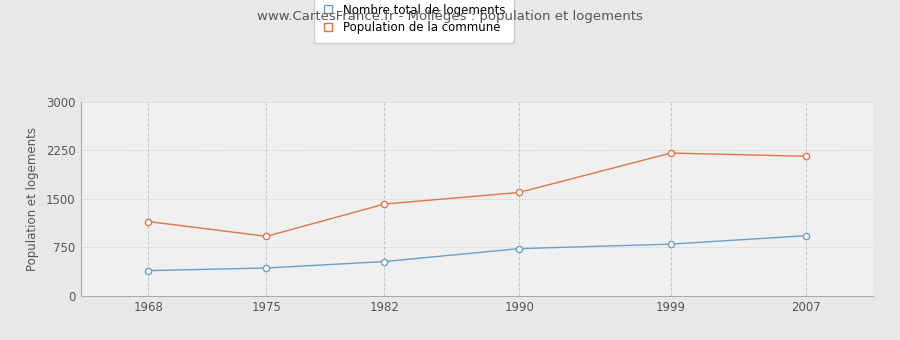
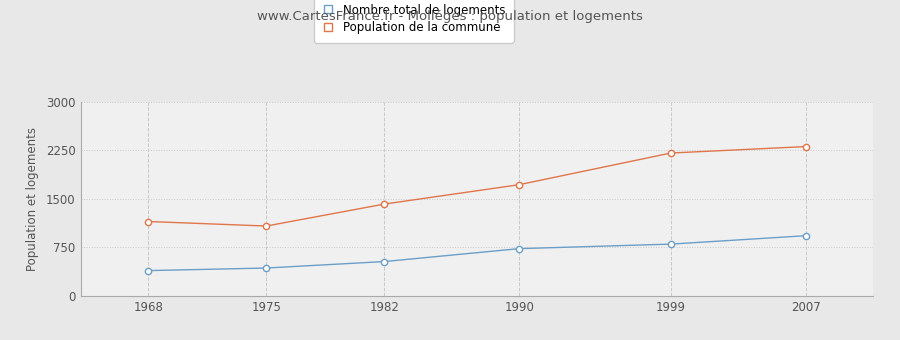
Population de la commune/1975: 920 -> 1080
Population de la commune/1990: 1600 -> 1720
Population de la commune/2007: 2160 -> 2310
